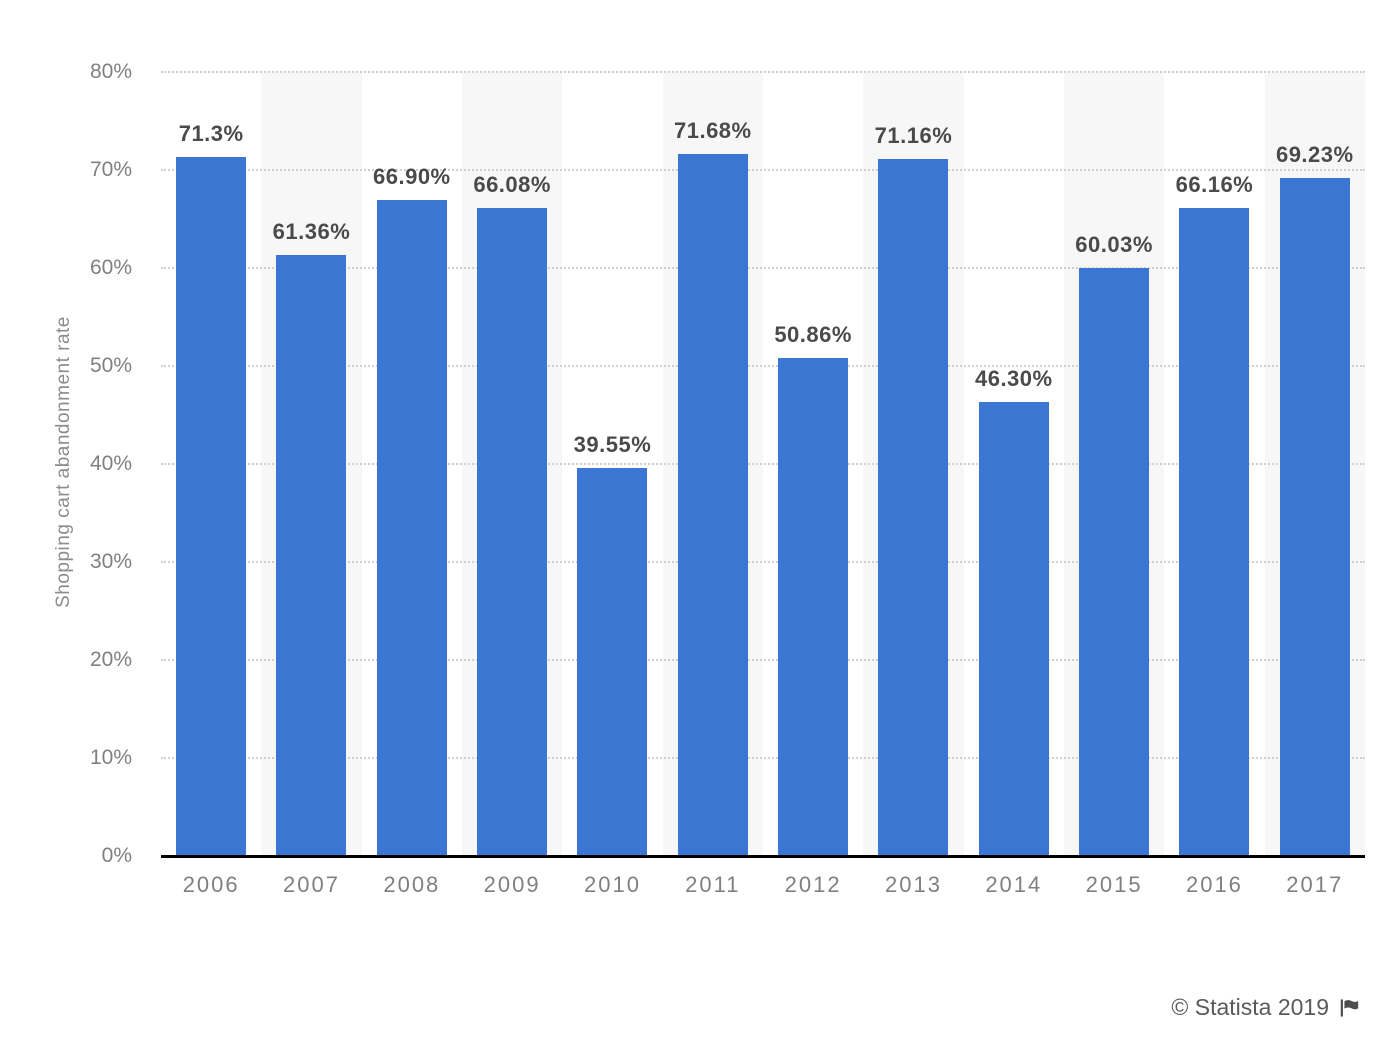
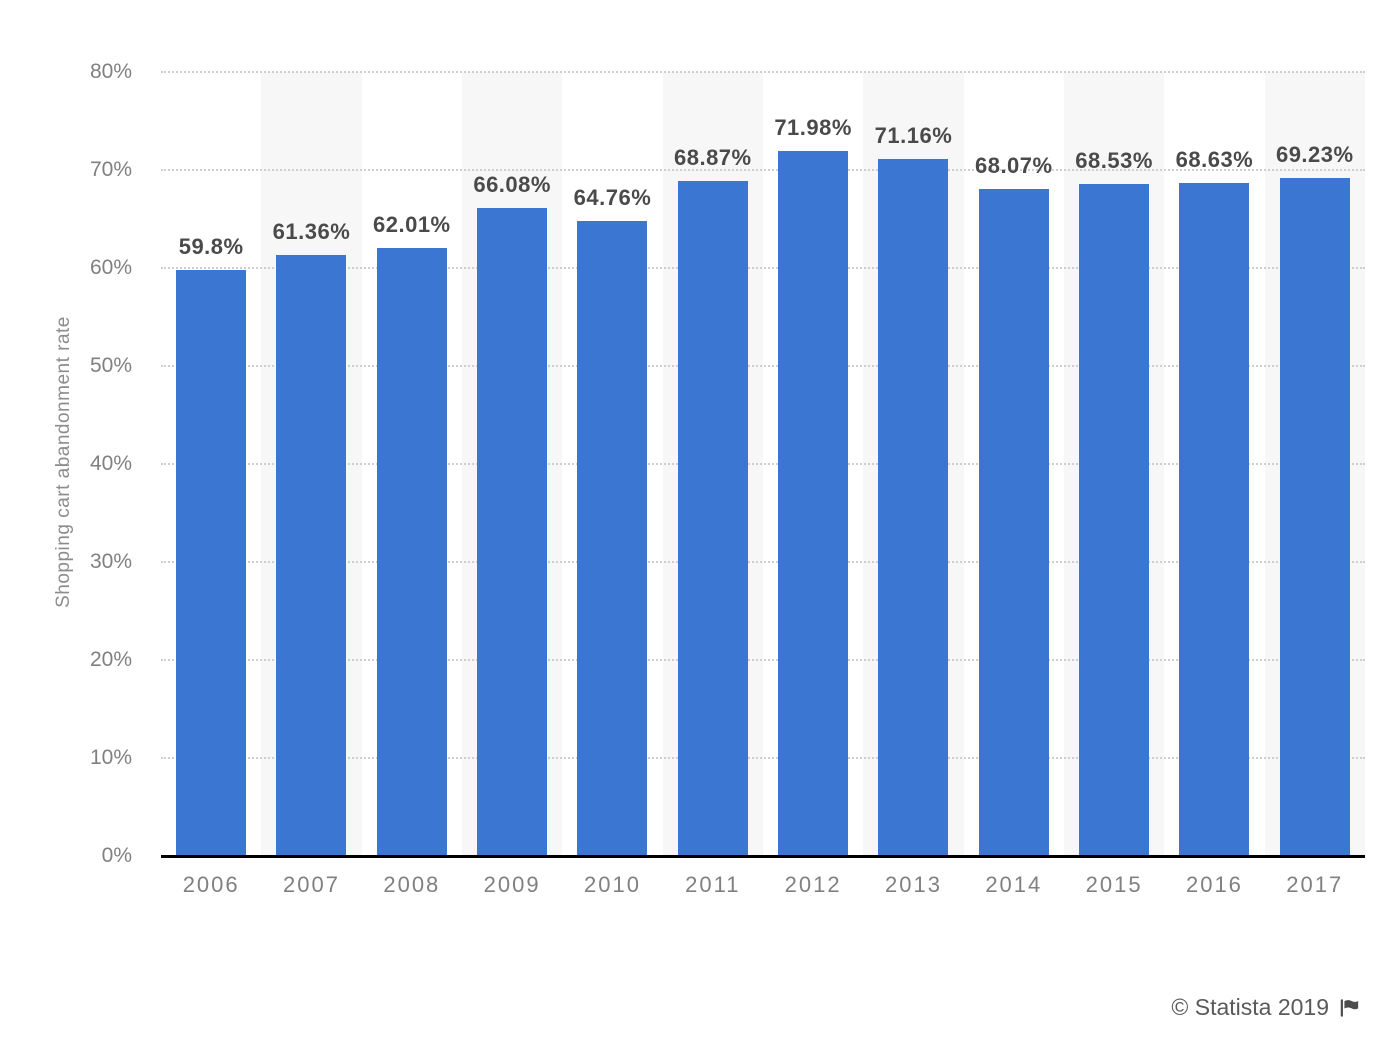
2006: 71.3% -> 59.8%
2008: 66.90% -> 62.01%
2010: 39.55% -> 64.76%
2011: 71.68% -> 68.87%
2012: 50.86% -> 71.98%
2014: 46.30% -> 68.07%
2015: 60.03% -> 68.53%
2016: 66.16% -> 68.63%
